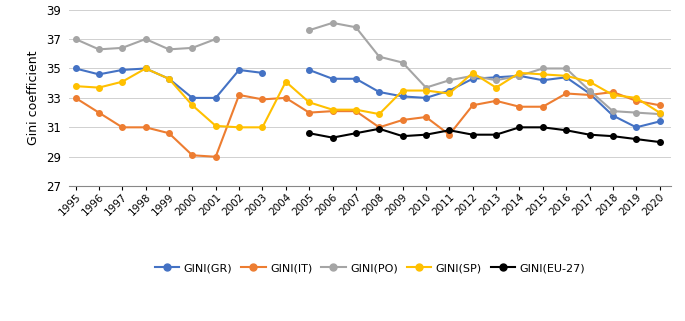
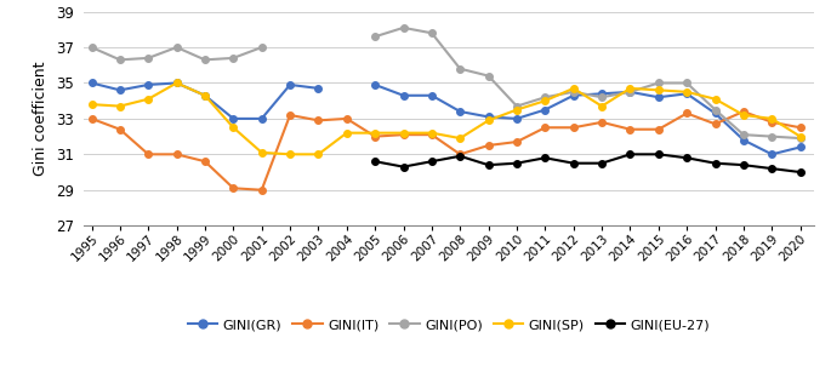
GINI(IT)/1996: 32.0 -> 32.4
GINI(SP)/2004: 34.1 -> 32.2
GINI(SP)/2005: 32.7 -> 32.2
GINI(SP)/2009: 33.5 -> 32.9
GINI(IT)/2011: 30.5 -> 32.5
GINI(SP)/2011: 33.3 -> 34.0
GINI(IT)/2017: 33.2 -> 32.7
